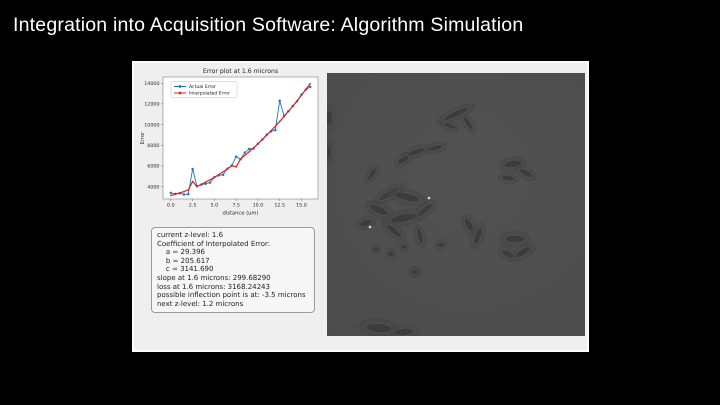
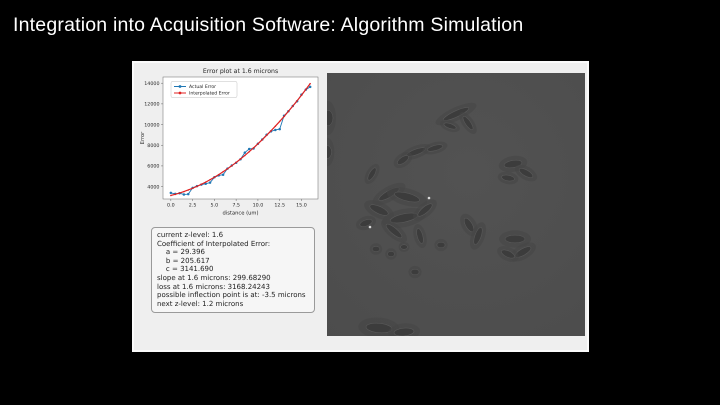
Actual Error/2.5: 5700 -> 3900
Interpolated Error/2.5: 4500 -> 3800
Actual Error/7.5: 6900 -> 6300
Interpolated Error/7.5: 5900 -> 6300
Actual Error/12.5: 12300 -> 9600
